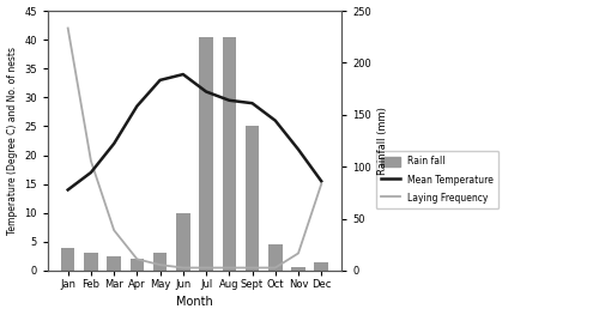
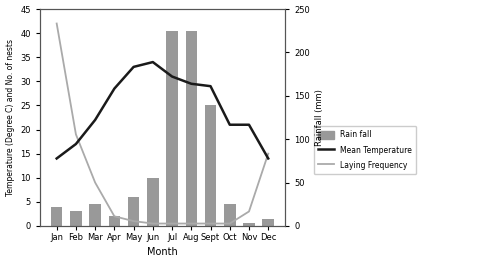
Rain fall/Mar: 2.5 -> 4.5
Laying Frequency/Mar: 7.0 -> 9.0
Rain fall/May: 3.0 -> 6.0
Mean Temperature/Oct: 26.0 -> 21.0
Mean Temperature/Dec: 15.5 -> 14.0
